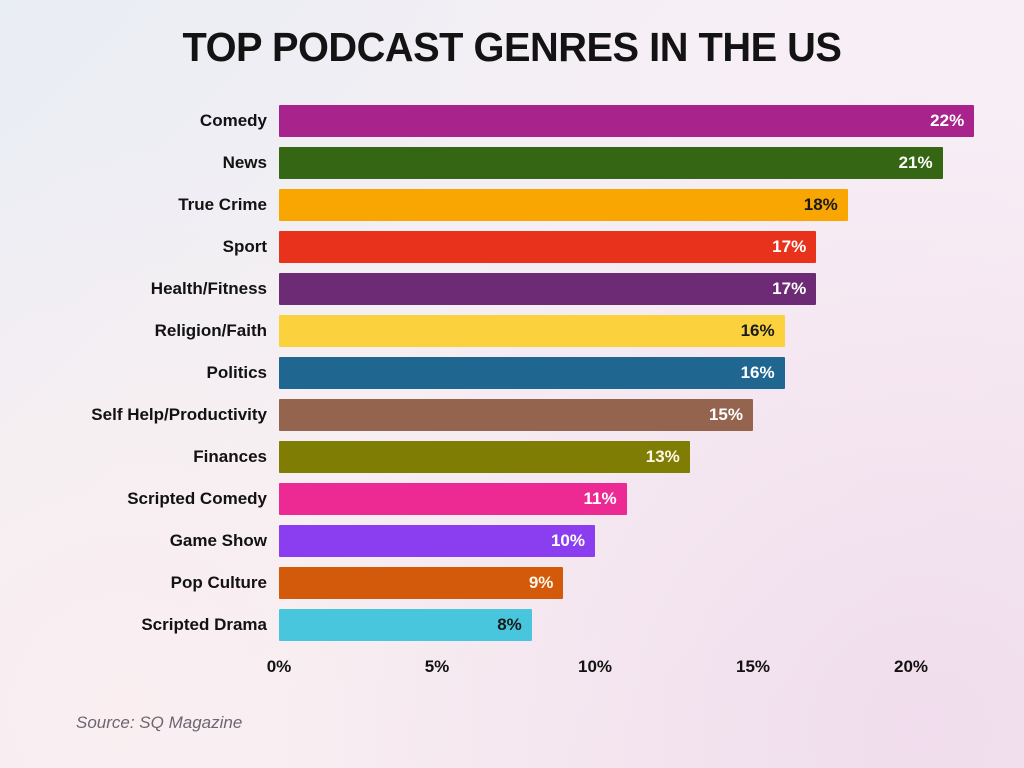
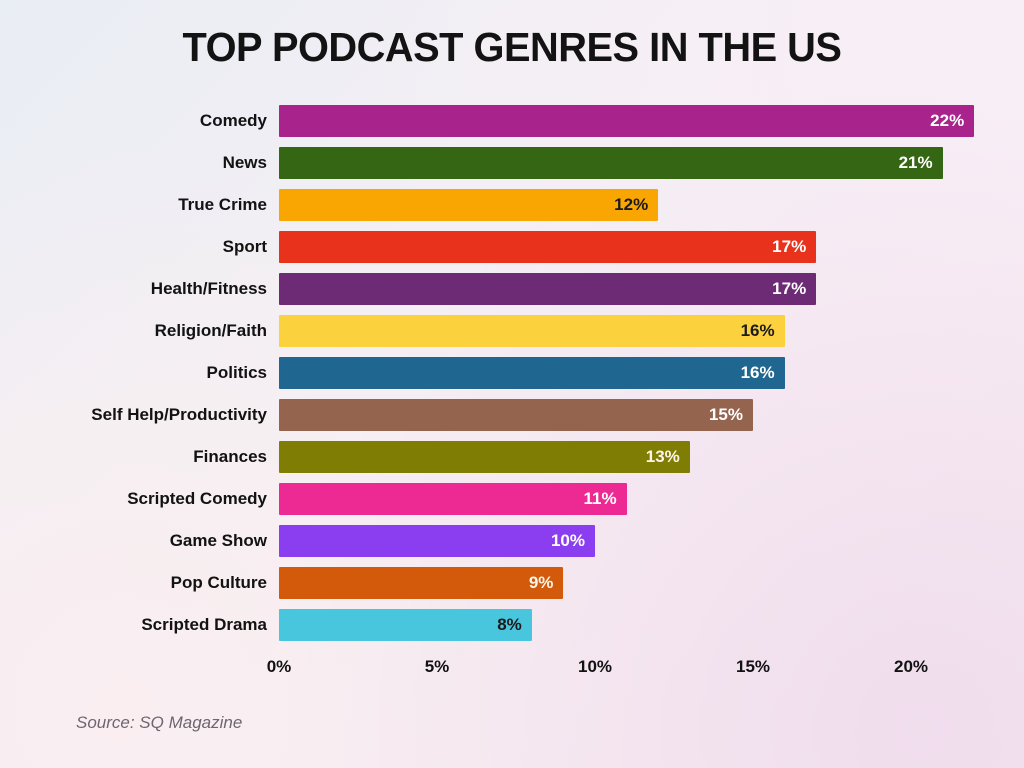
True Crime: 18% -> 12%
